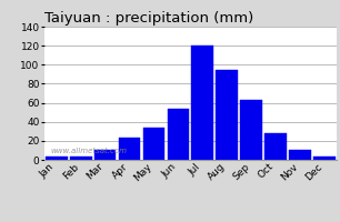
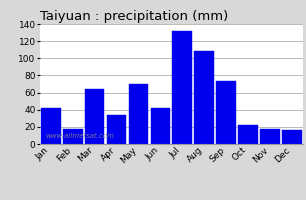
Jan: 3 -> 42
Feb: 3 -> 18
Mar: 10 -> 64
Apr: 23 -> 34
May: 34 -> 70
Jun: 54 -> 42
Jul: 120 -> 132
Aug: 95 -> 108
Sep: 63 -> 74
Oct: 28 -> 22
Nov: 10 -> 18
Dec: 3 -> 16
